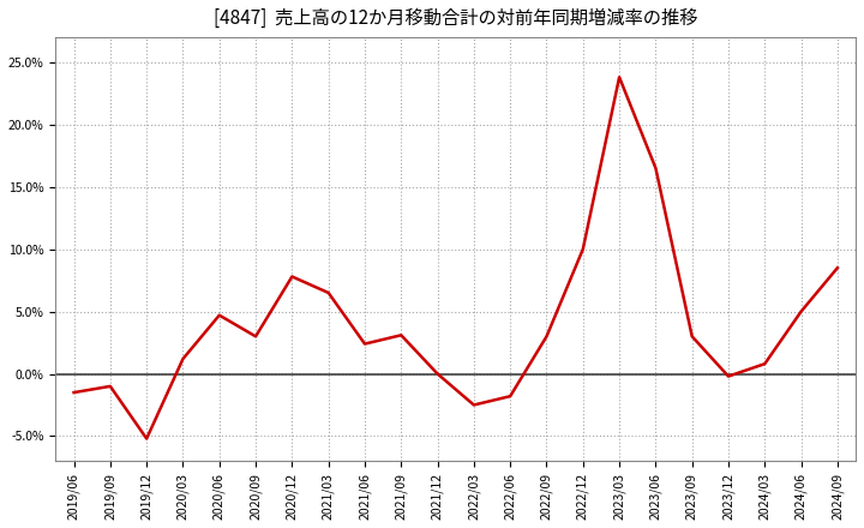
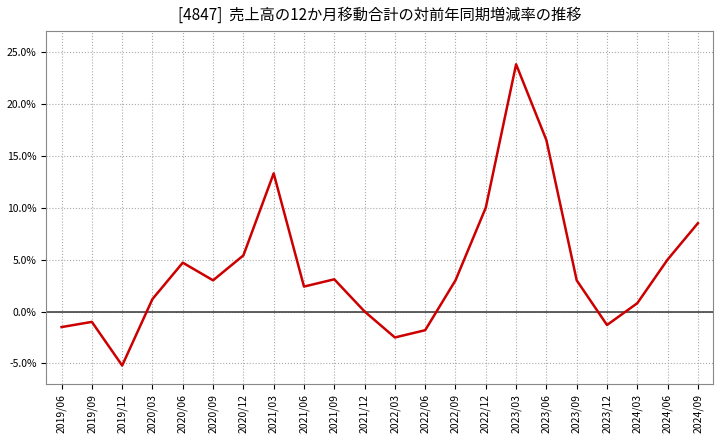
2020/12: 7.8% -> 5.4%
2021/03: 6.5% -> 13.3%
2023/12: -0.2% -> -1.3%
